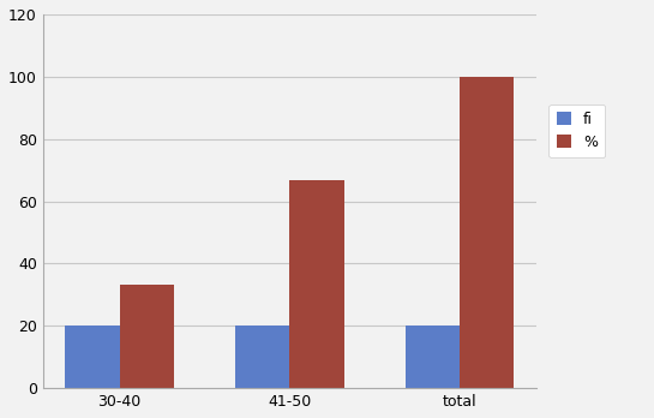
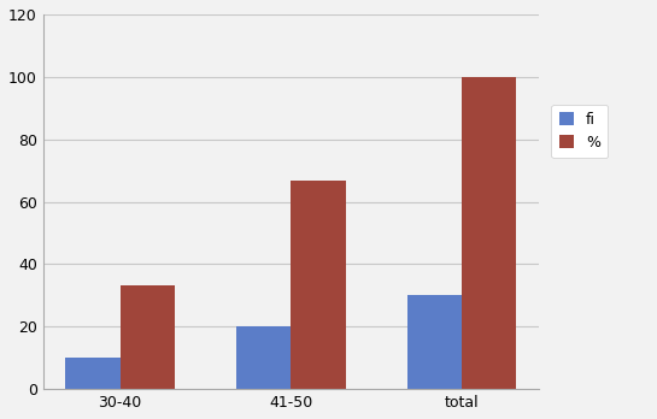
fi/30-40: 20 -> 10
fi/total: 20 -> 30
